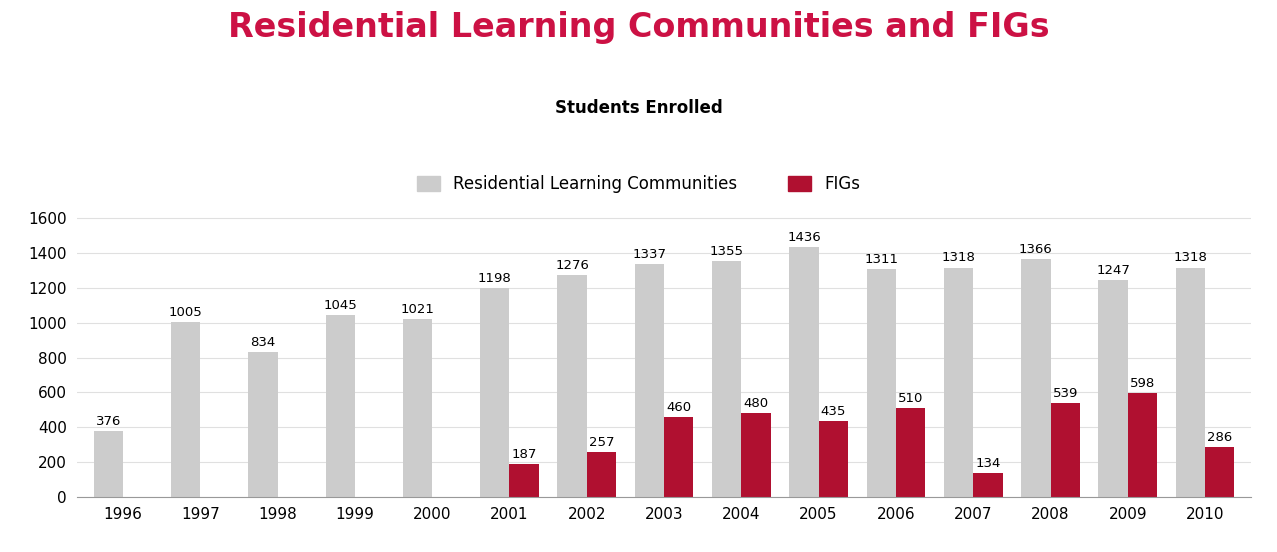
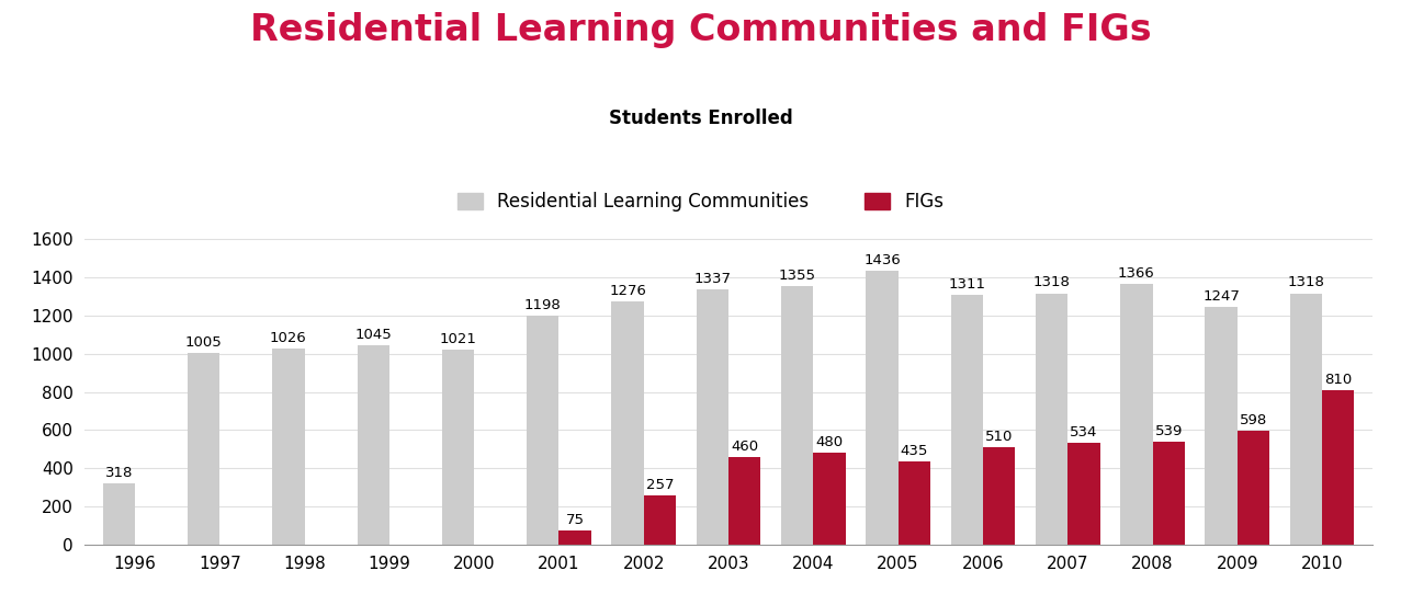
Residential Learning Communities/1996: 376 -> 318
Residential Learning Communities/1998: 834 -> 1026
FIGs/2001: 187 -> 75
FIGs/2007: 134 -> 534
FIGs/2010: 286 -> 810
